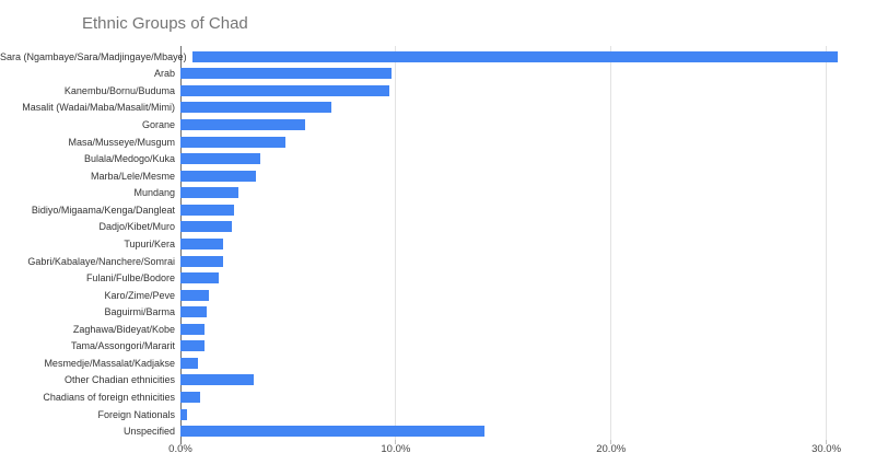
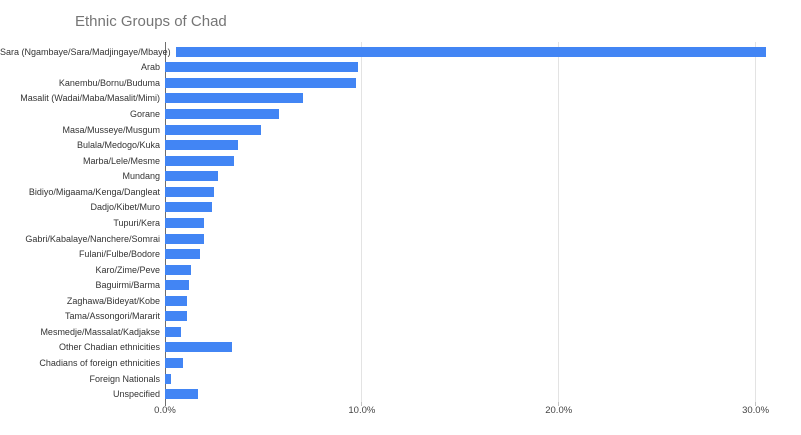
Unspecified: 14.1% -> 1.7%
